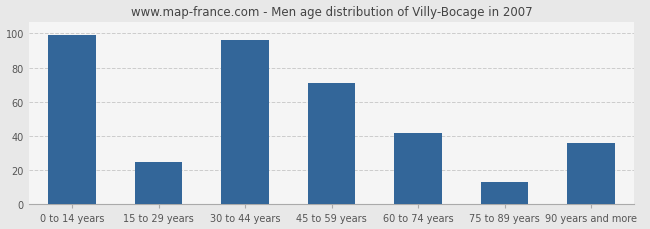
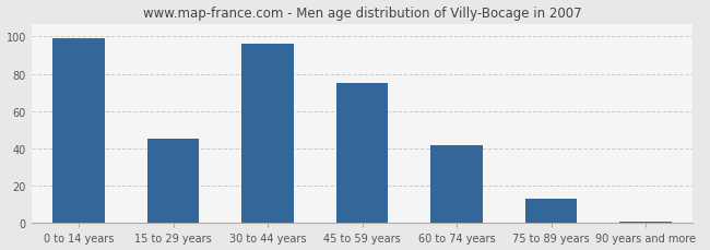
15 to 29 years: 25 -> 45
45 to 59 years: 71 -> 75
90 years and more: 36 -> 1
